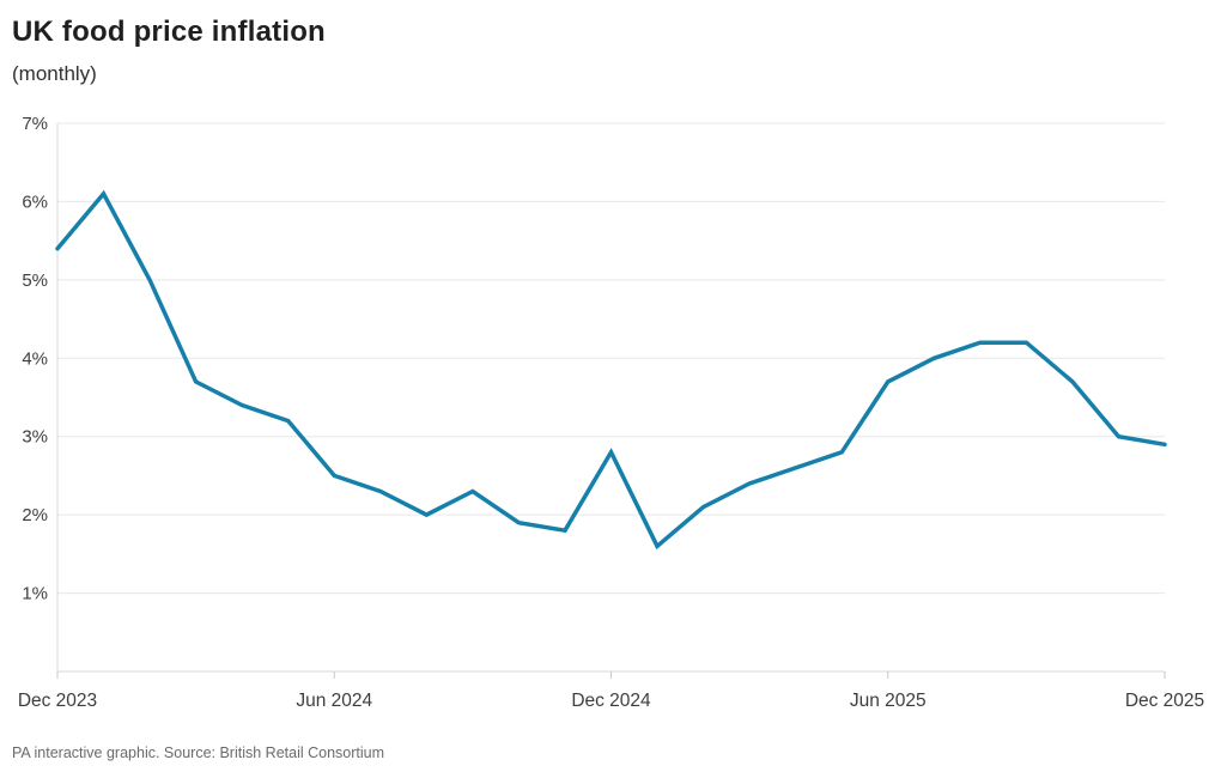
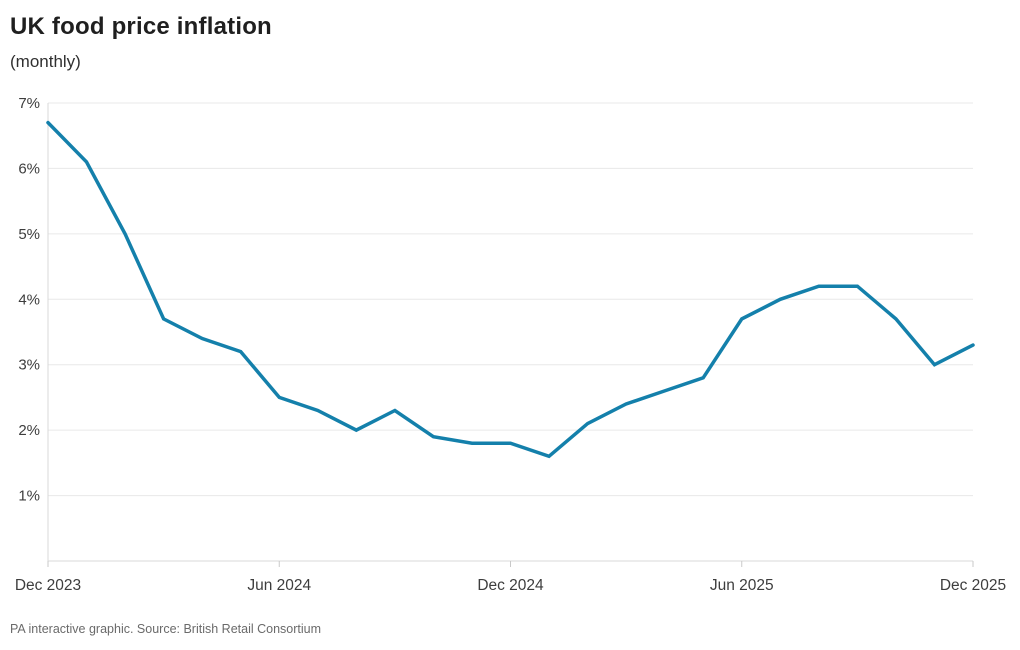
Dec 2023: 5.4% -> 6.7%
Dec 2024: 2.8% -> 1.8%
Dec 2025: 2.9% -> 3.3%
